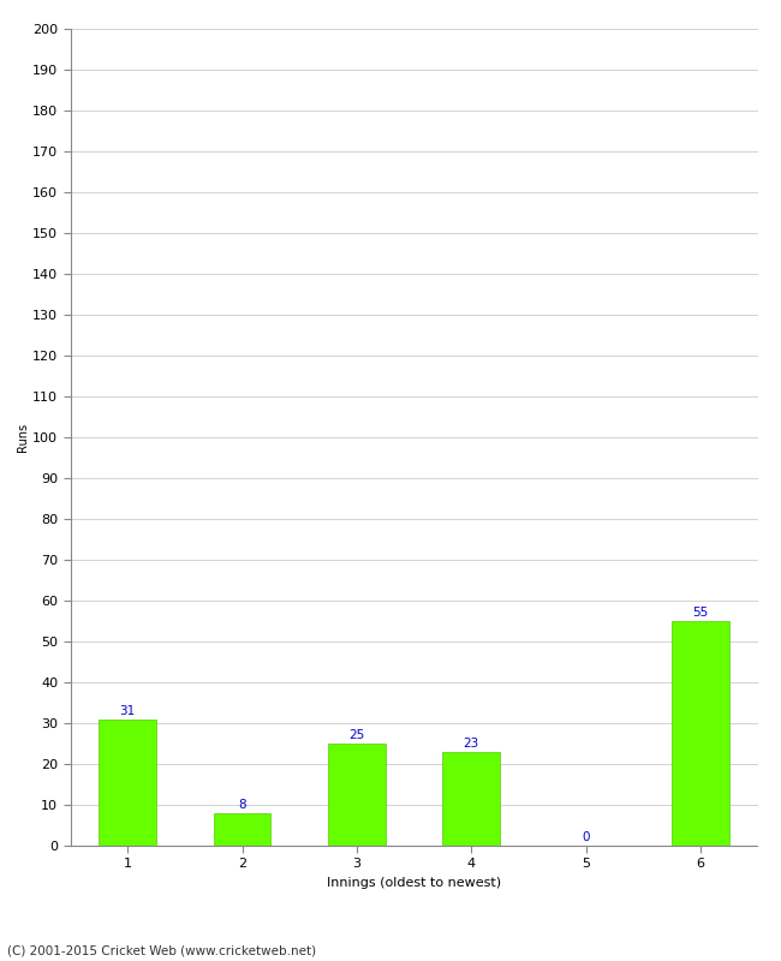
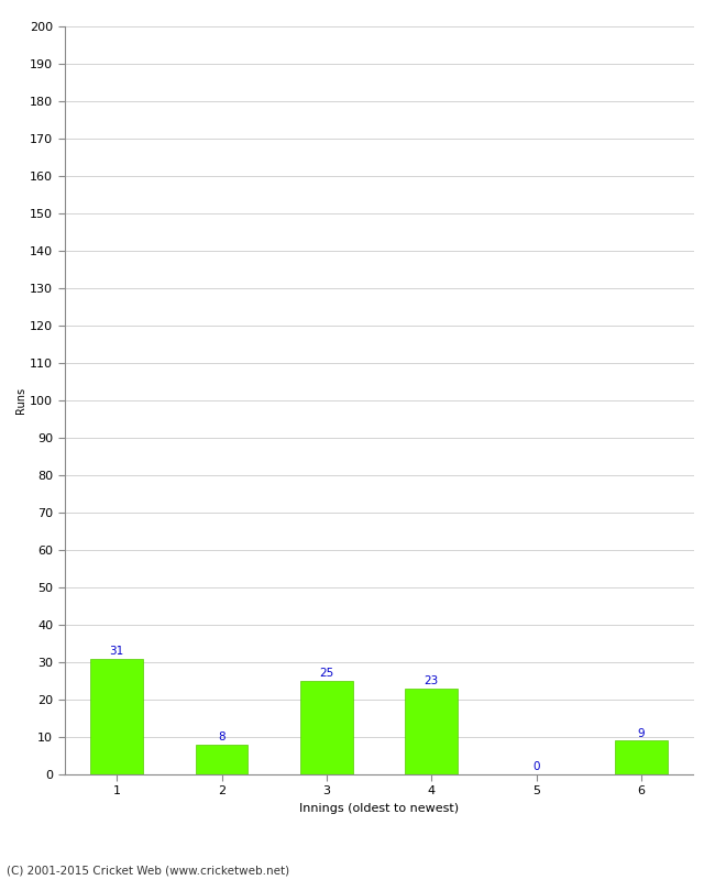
6: 55 -> 9
